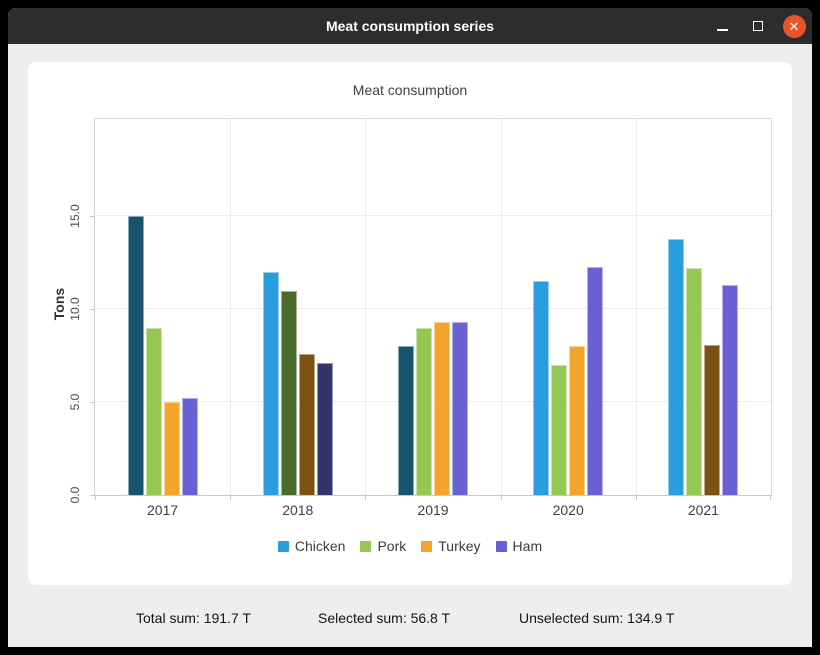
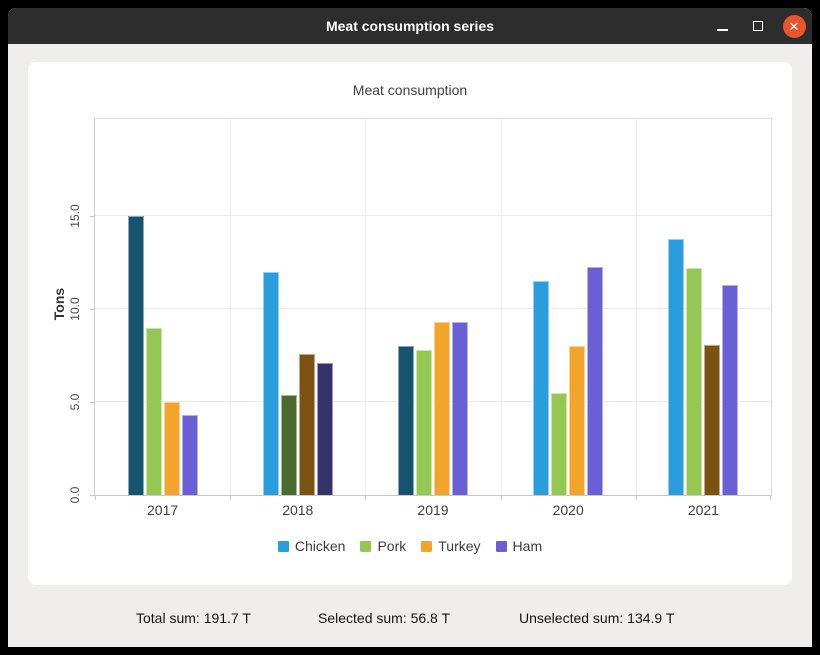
Ham/2017: 5.2 -> 4.3
Pork/2018: 11.0 -> 5.4
Pork/2019: 9.0 -> 7.8
Pork/2020: 7.0 -> 5.5
